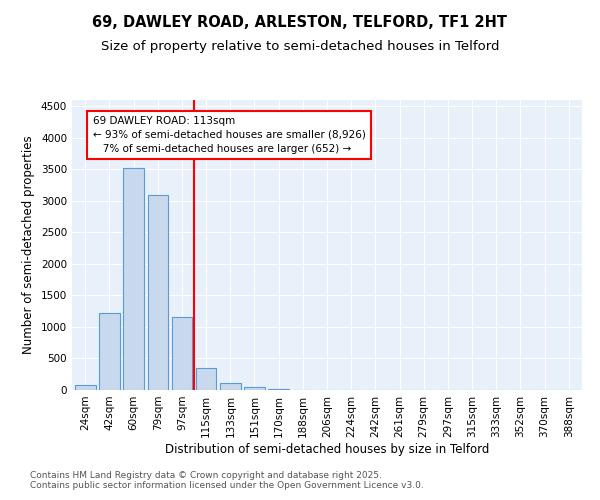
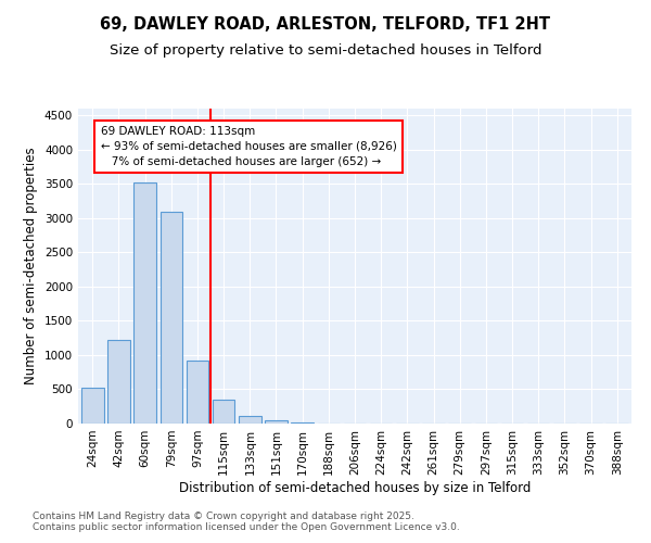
24sqm: 80 -> 520
97sqm: 1160 -> 920
